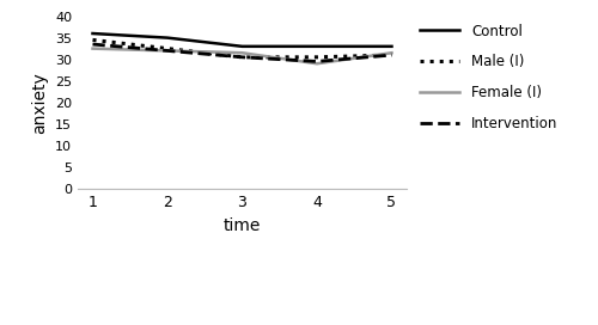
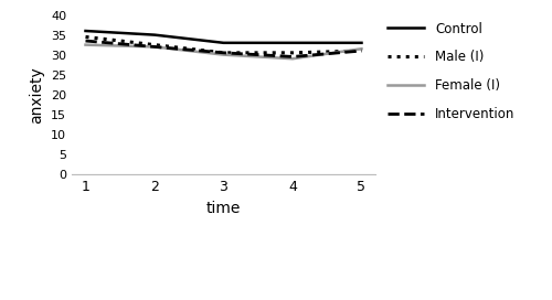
Female (I)/3: 31.5 -> 30.0
